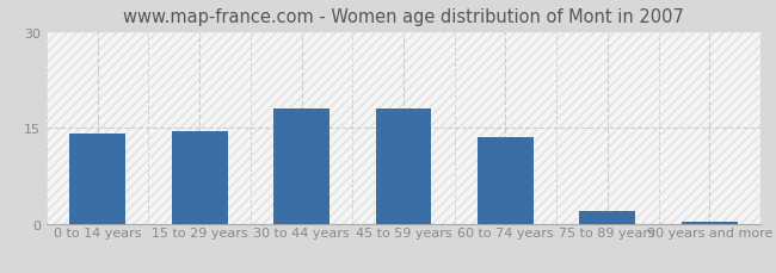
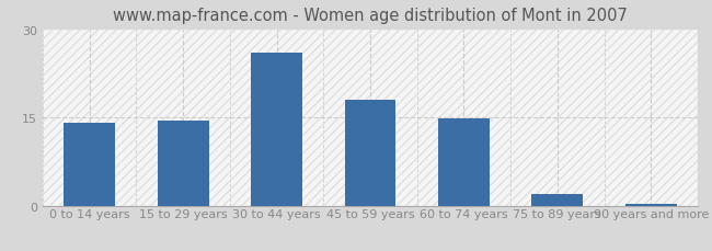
30 to 44 years: 18.0 -> 26.0
60 to 74 years: 13.5 -> 14.8
